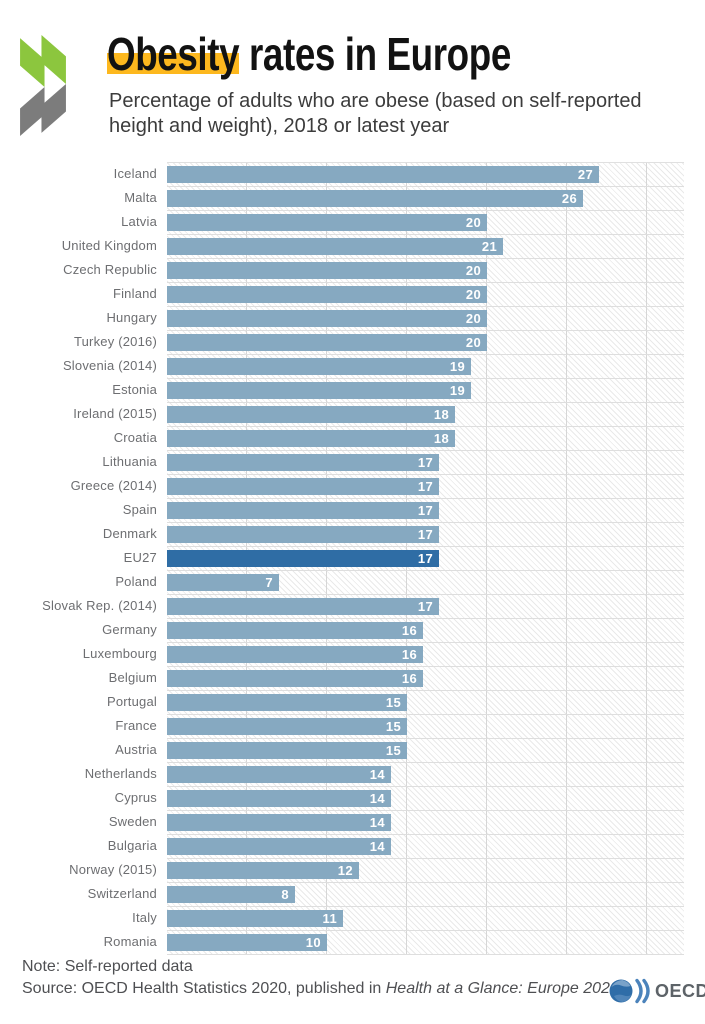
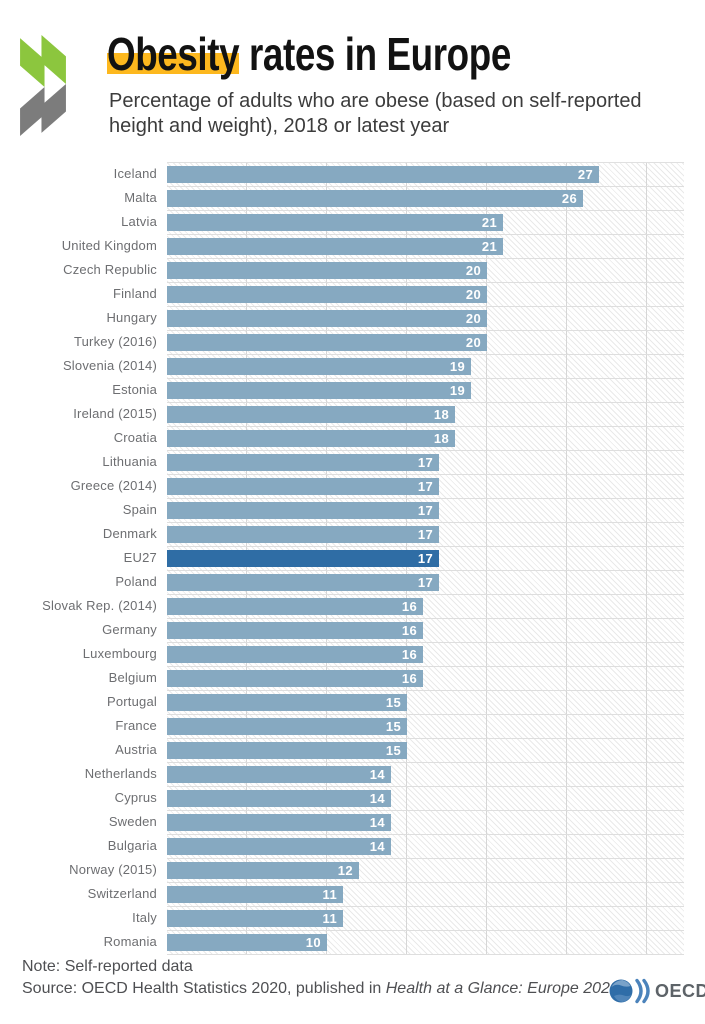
Latvia: 20 -> 21
Poland: 7 -> 17
Slovak Rep. (2014): 17 -> 16
Switzerland: 8 -> 11
